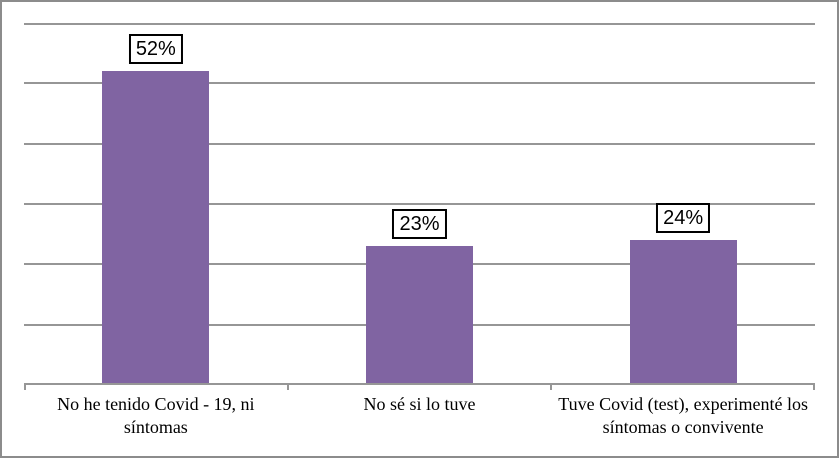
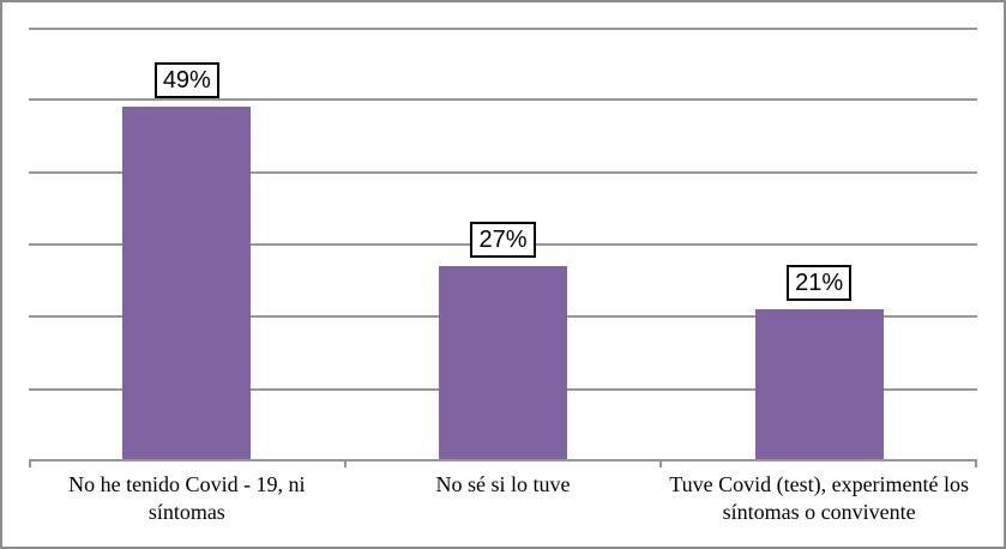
No he tenido Covid - 19, ni síntomas: 52% -> 49%
No sé si lo tuve: 23% -> 27%
Tuve Covid (test), experimenté los síntomas o convivente: 24% -> 21%
